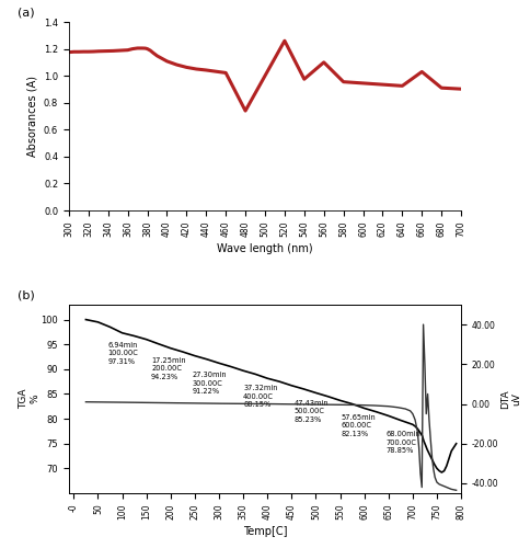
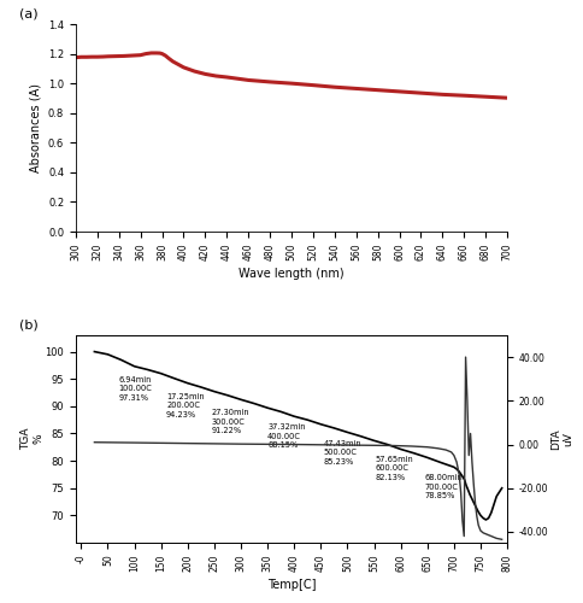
480: 0.74 -> 1.01
520: 1.26 -> 0.99
560: 1.10 -> 0.96
660: 1.03 -> 0.92
